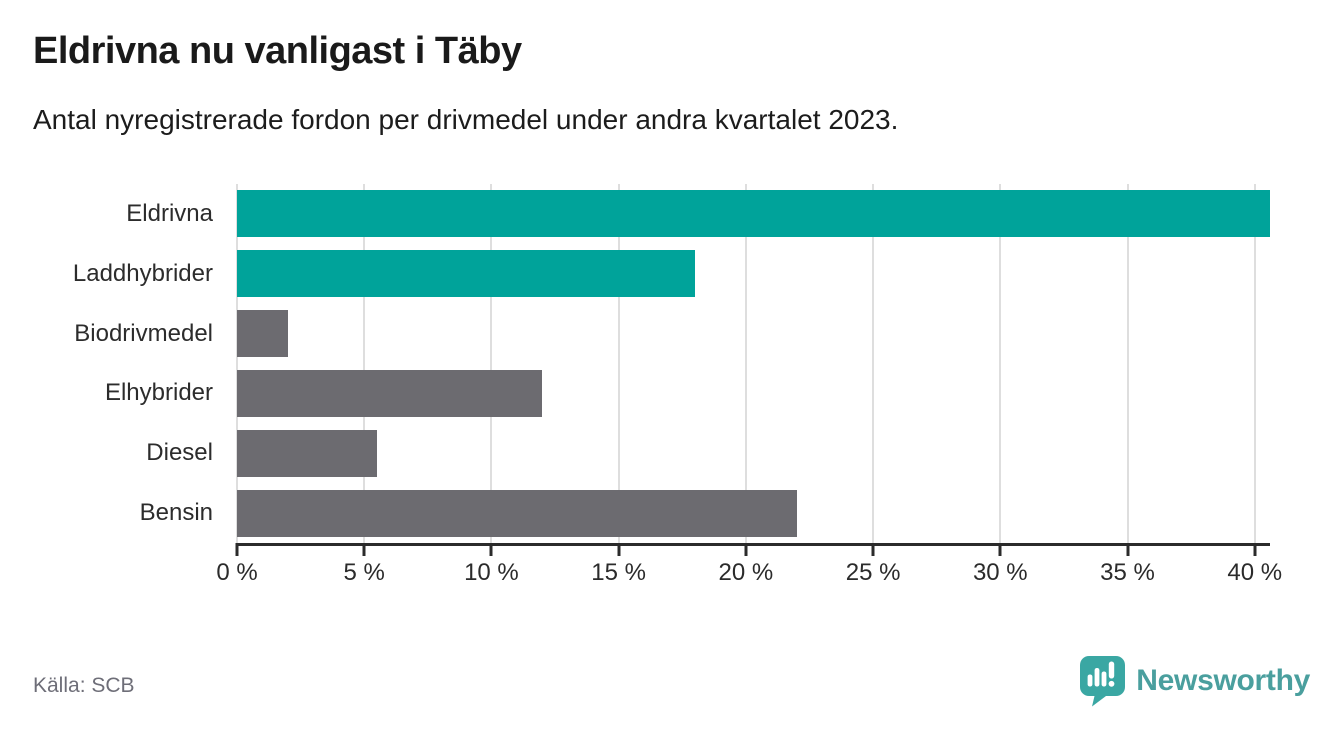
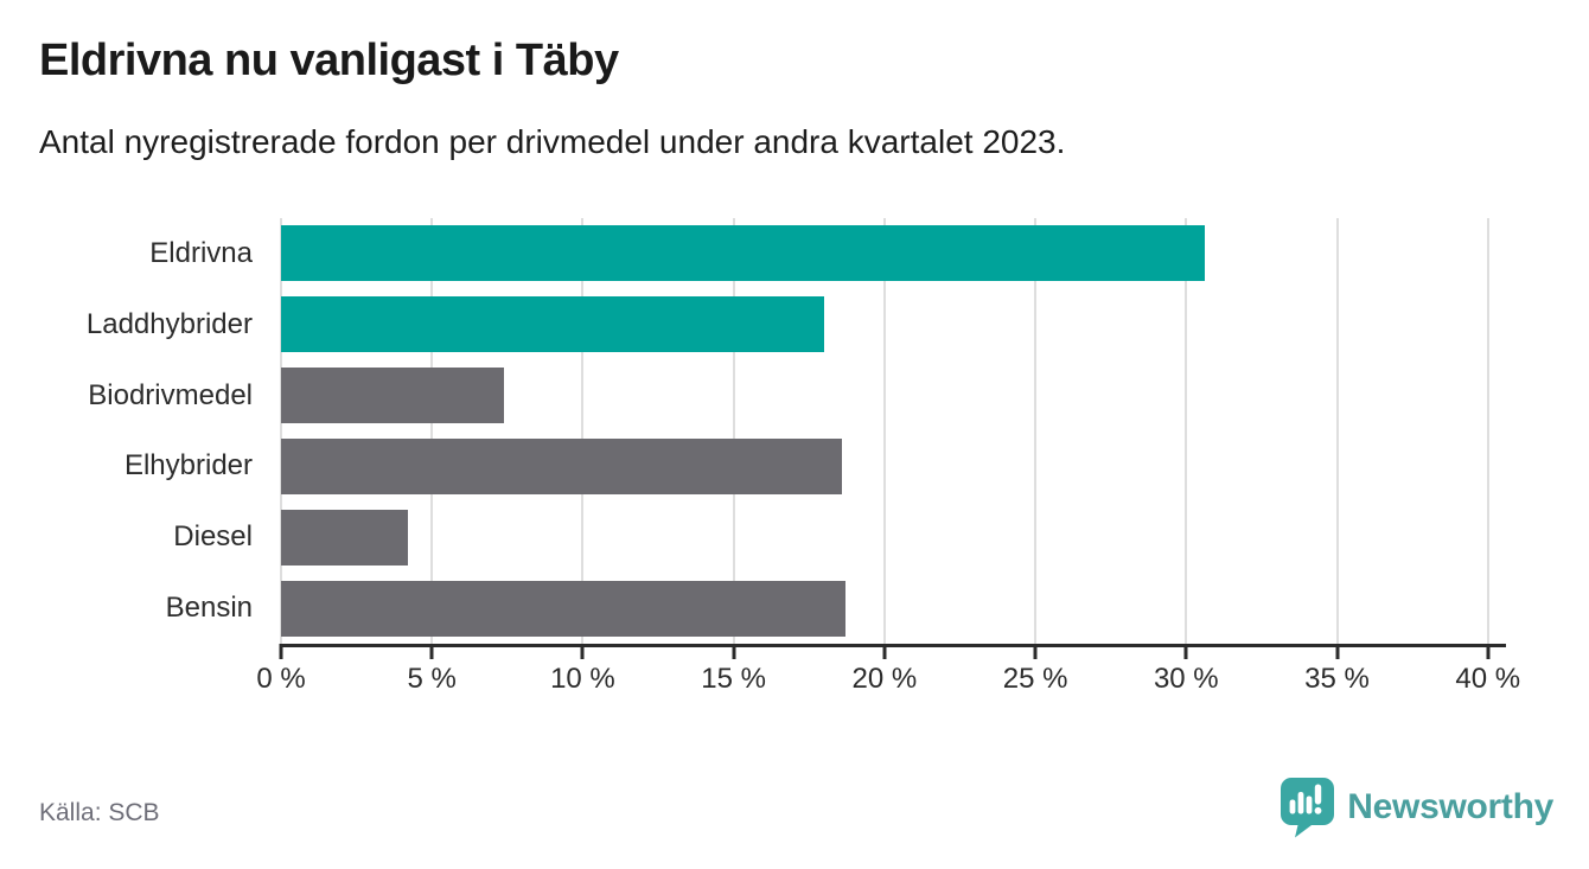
Eldrivna: 40.6% -> 30.6%
Biodrivmedel: 2.0% -> 7.4%
Elhybrider: 12.0% -> 18.6%
Diesel: 5.5% -> 4.2%
Bensin: 22.0% -> 18.7%
